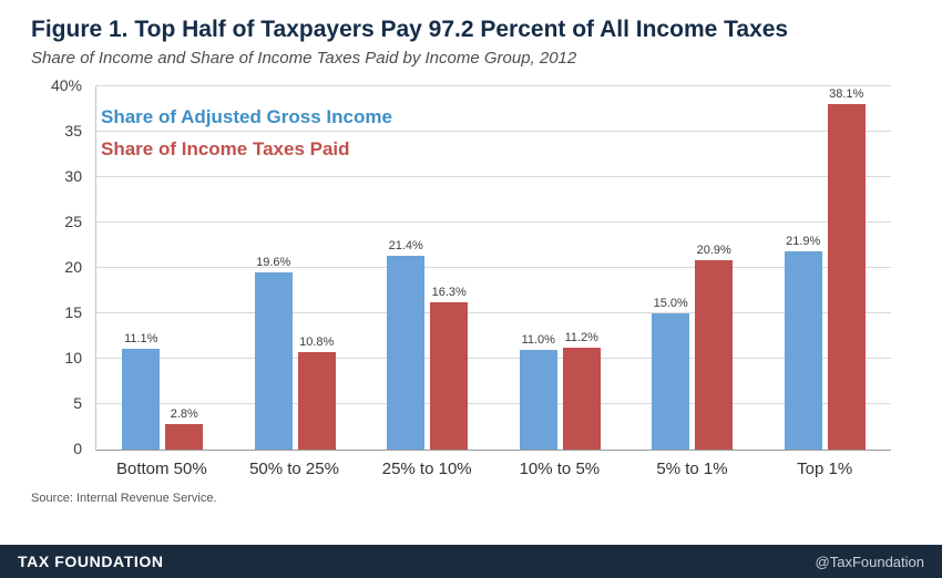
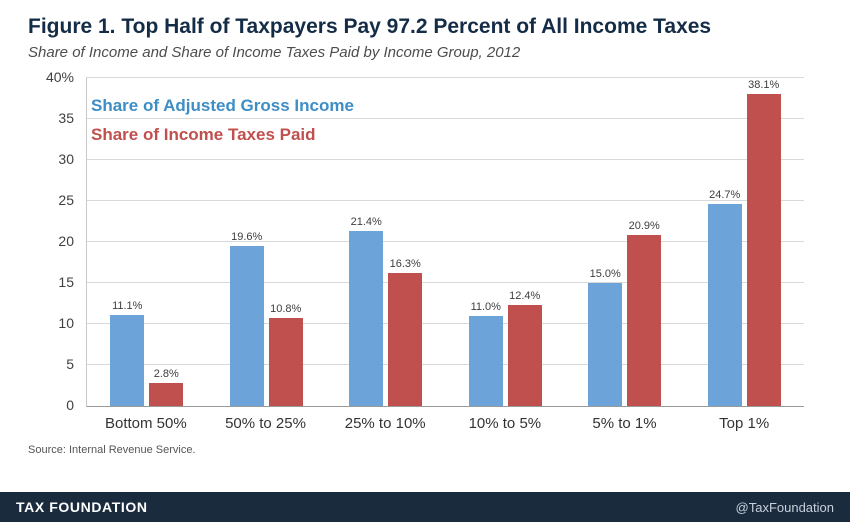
Share of Income Taxes Paid/10% to 5%: 11.2% -> 12.4%
Share of Adjusted Gross Income/Top 1%: 21.9% -> 24.7%
